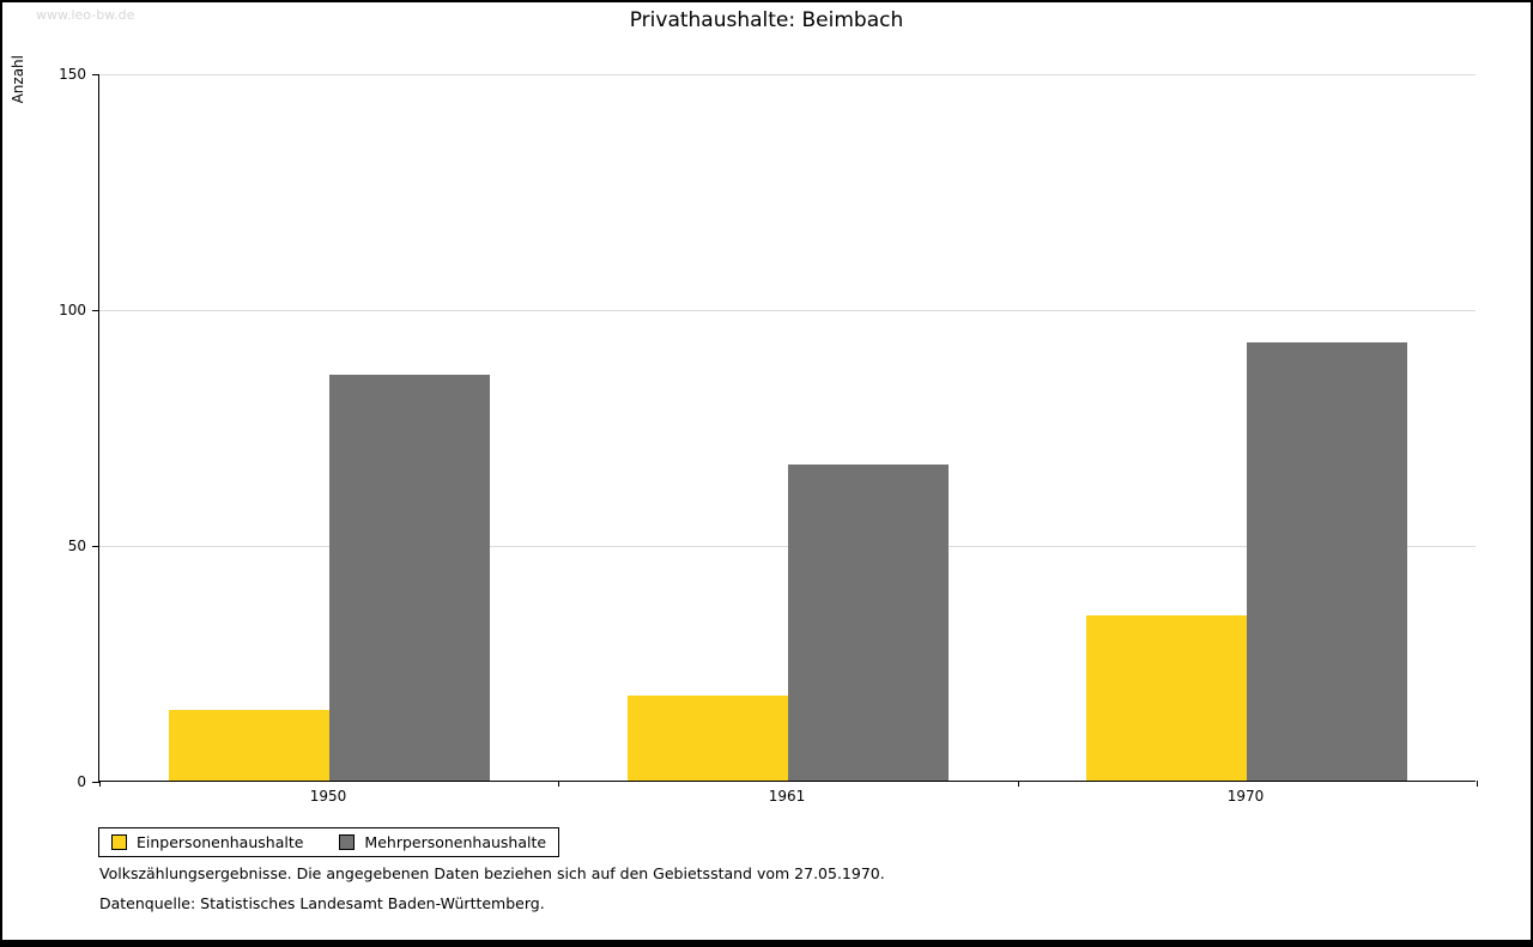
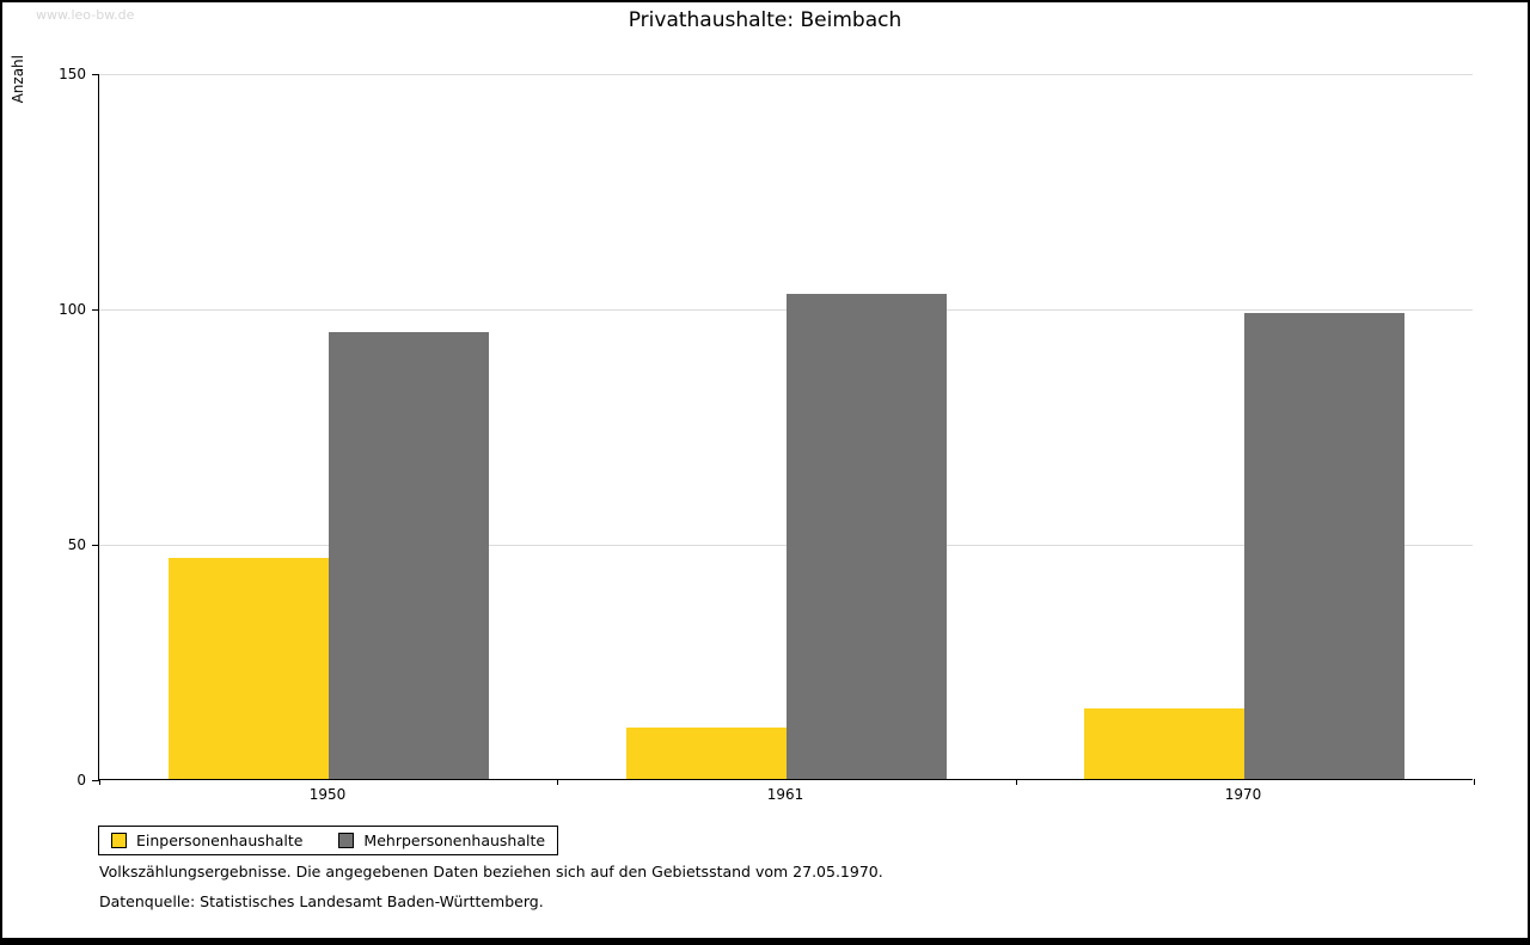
Einpersonenhaushalte/1950: 15 -> 47
Mehrpersonenhaushalte/1950: 86 -> 95
Einpersonenhaushalte/1961: 18 -> 11
Mehrpersonenhaushalte/1961: 67 -> 103
Einpersonenhaushalte/1970: 35 -> 15
Mehrpersonenhaushalte/1970: 93 -> 99
